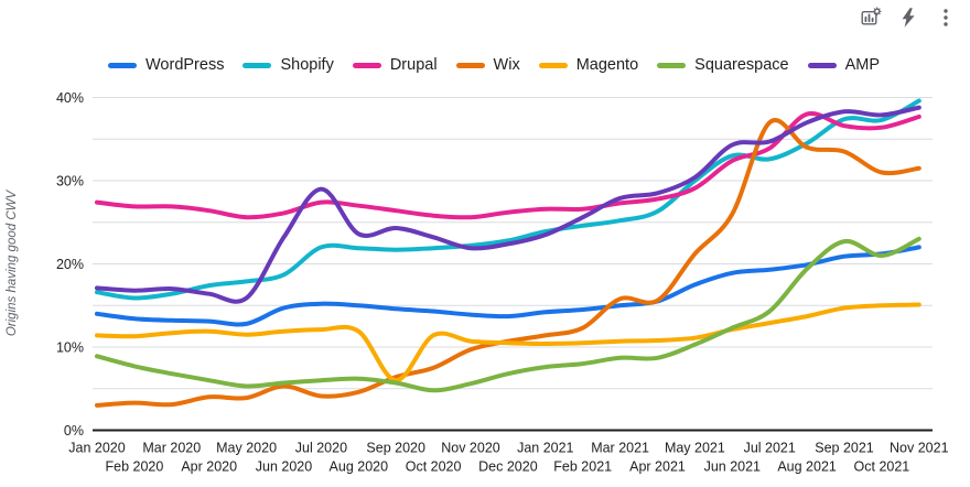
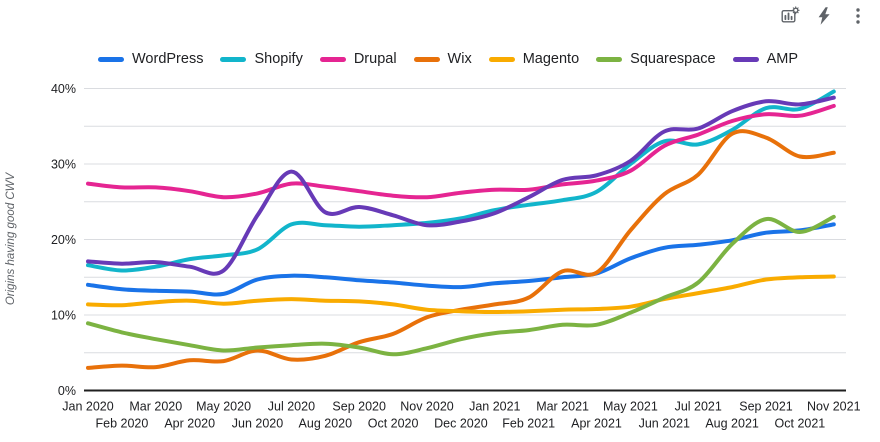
Magento/Sep 2020: 6% -> 12%
Wix/Jul 2021: 37% -> 29%
Drupal/Aug 2021: 38% -> 36%
